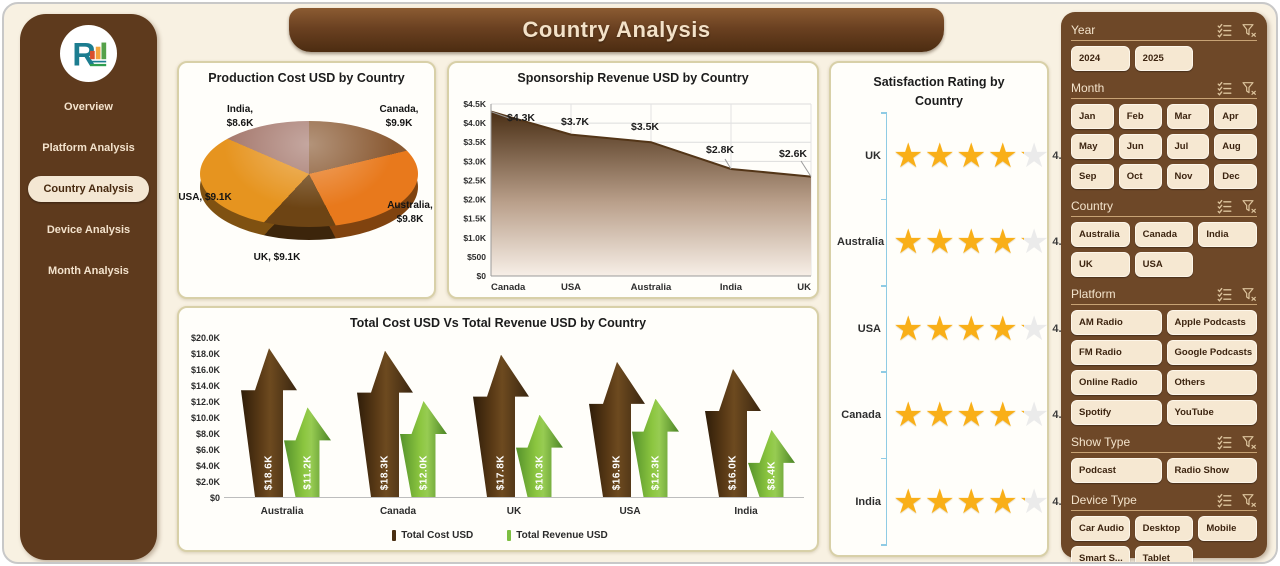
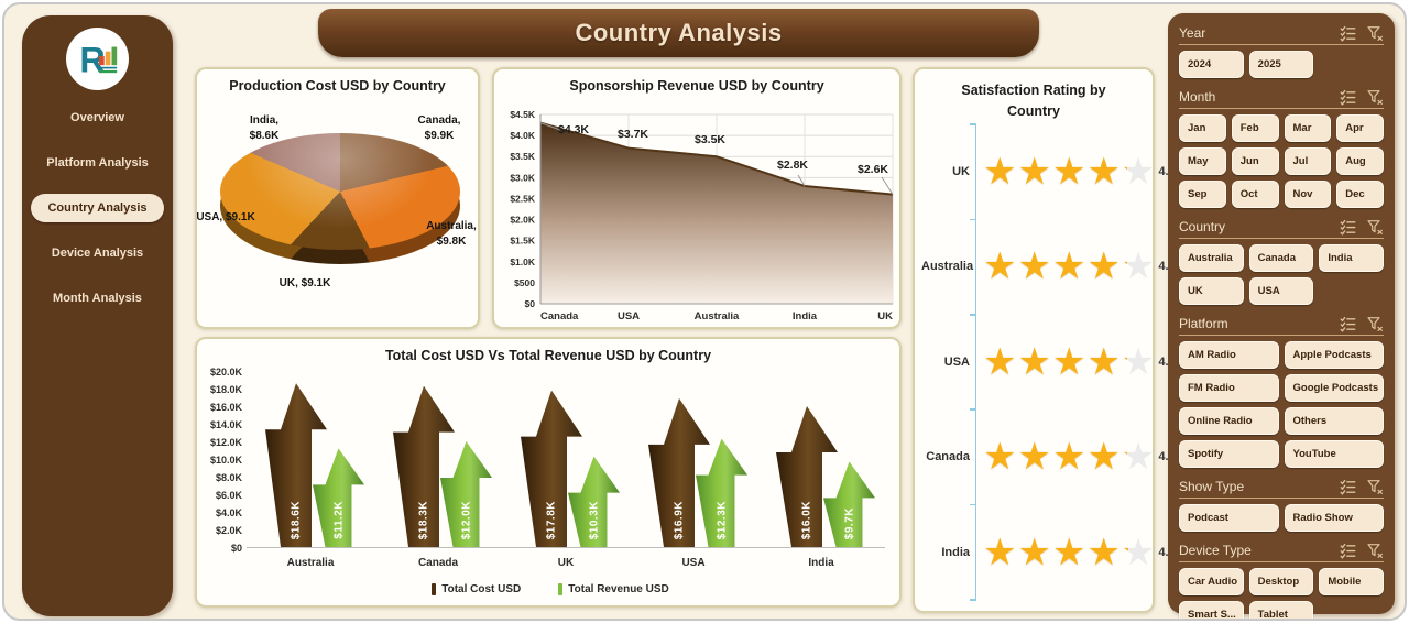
Total Cost USD Vs Total Revenue USD by Country/Total Revenue USD/India: $8.4K -> $9.7K
